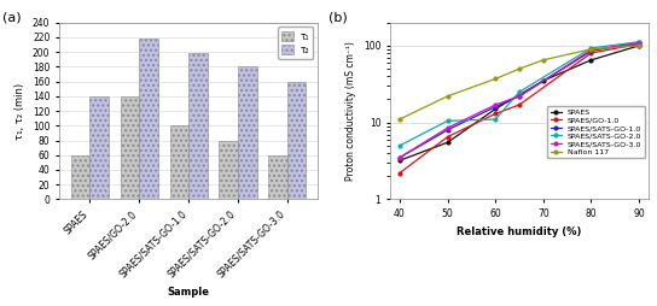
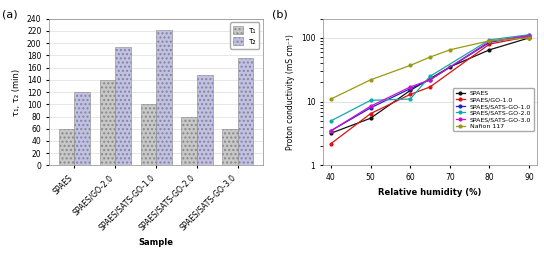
τ₂/SPAES: 140 -> 120
τ₂/SPAES/GO-2.0: 218 -> 194
τ₂/SPAES/SATS-GO-1.0: 198 -> 222
τ₂/SPAES/SATS-GO-2.0: 180 -> 148
τ₂/SPAES/SATS-GO-3.0: 160 -> 176
